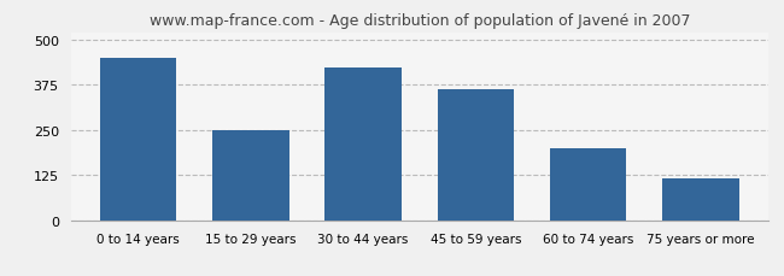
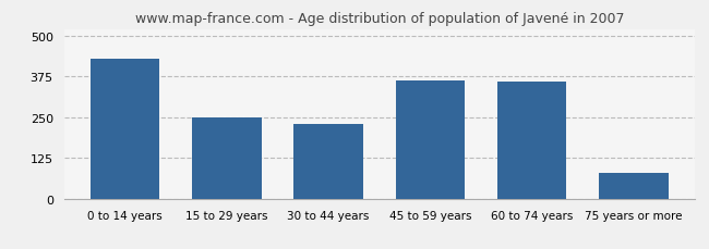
0 to 14 years: 449 -> 430
30 to 44 years: 421 -> 230
60 to 74 years: 200 -> 360
75 years or more: 115 -> 80
